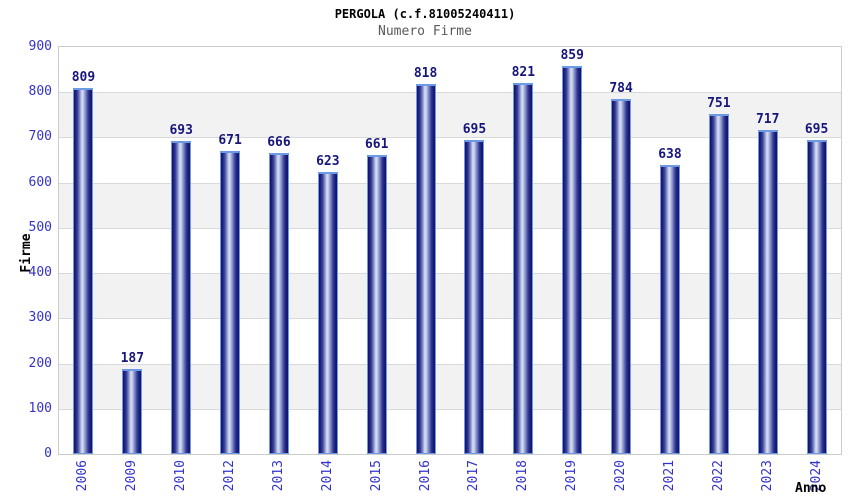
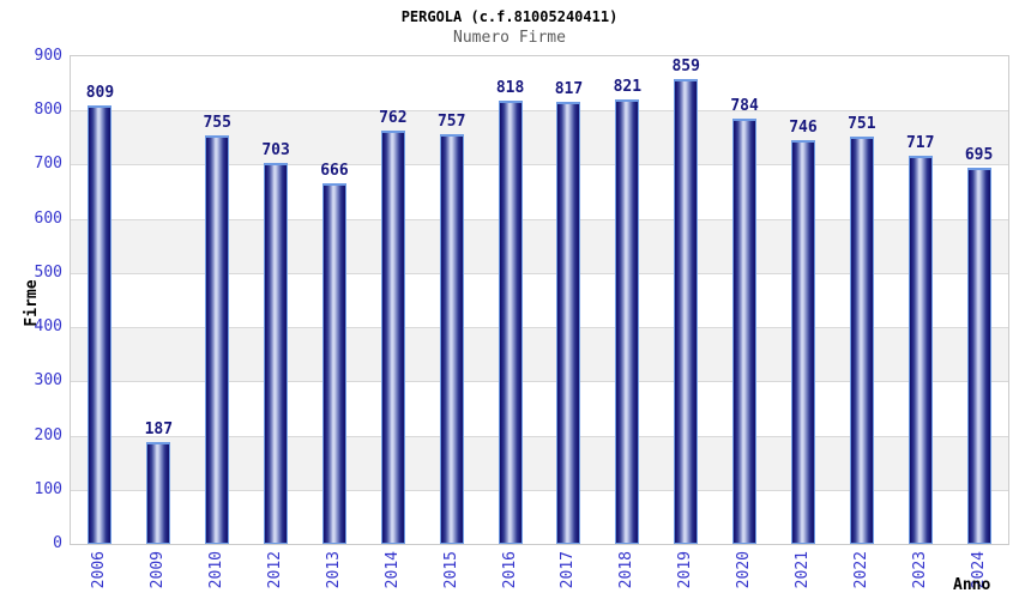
2010: 693 -> 755
2012: 671 -> 703
2014: 623 -> 762
2015: 661 -> 757
2017: 695 -> 817
2021: 638 -> 746
